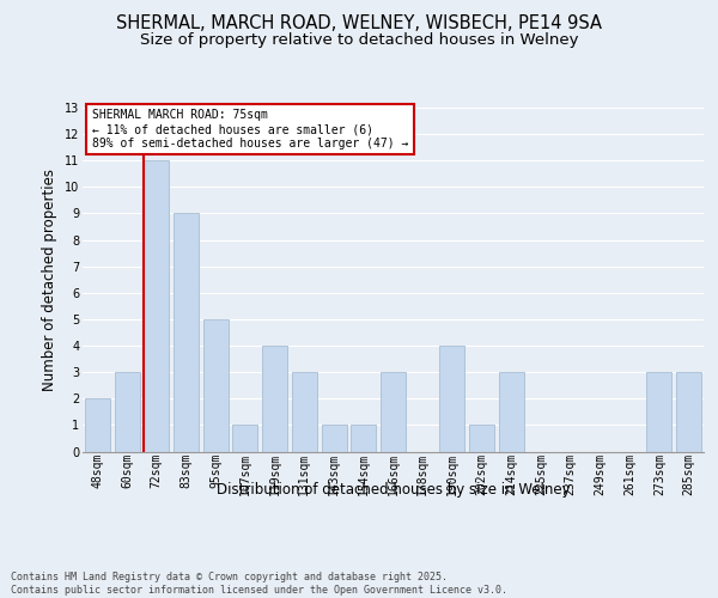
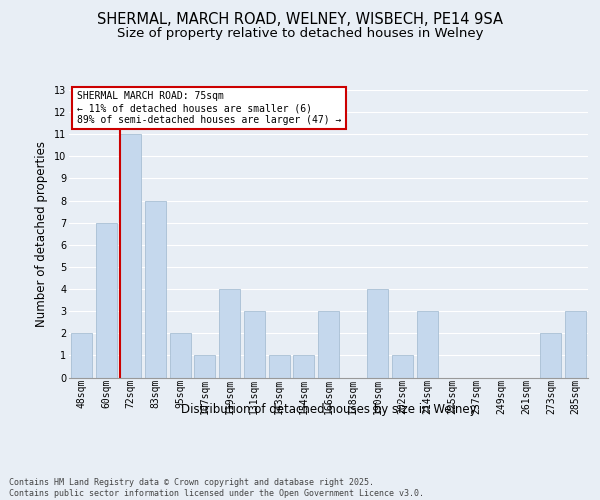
60sqm: 3 -> 7
83sqm: 9 -> 8
95sqm: 5 -> 2
273sqm: 3 -> 2
